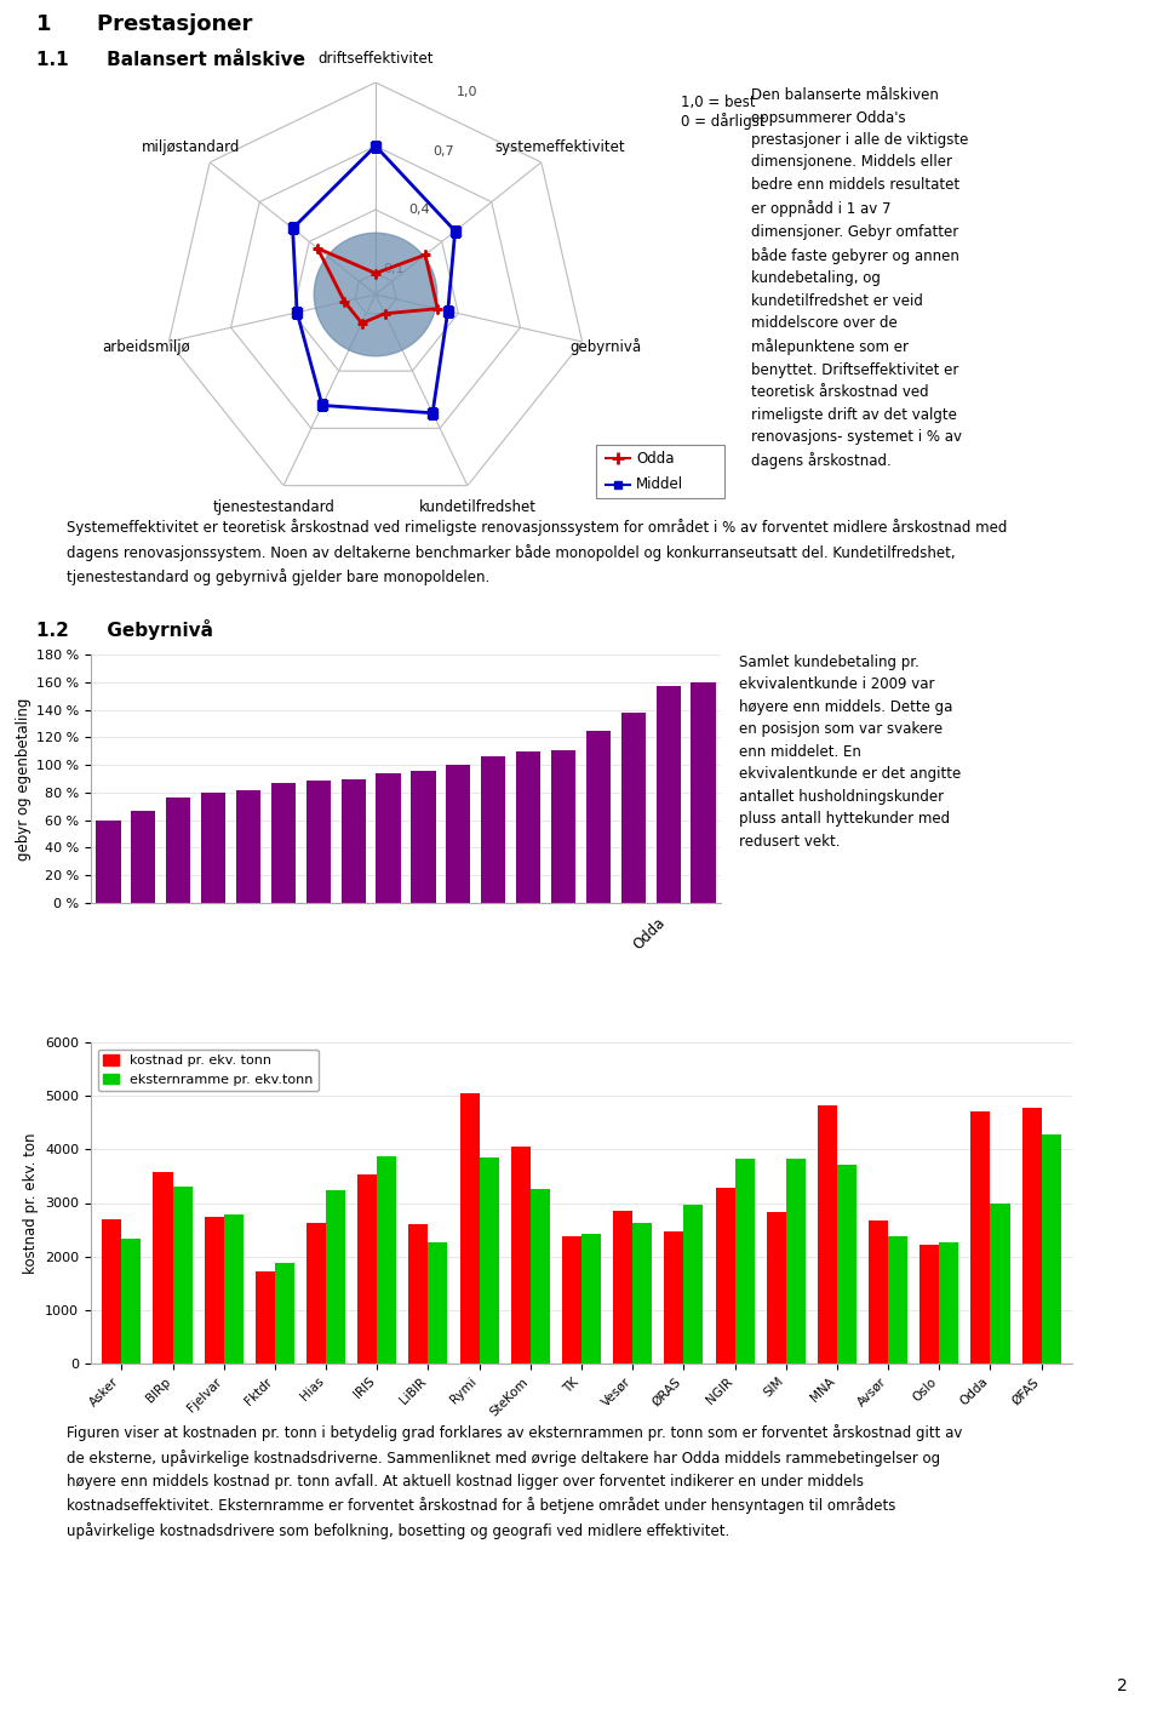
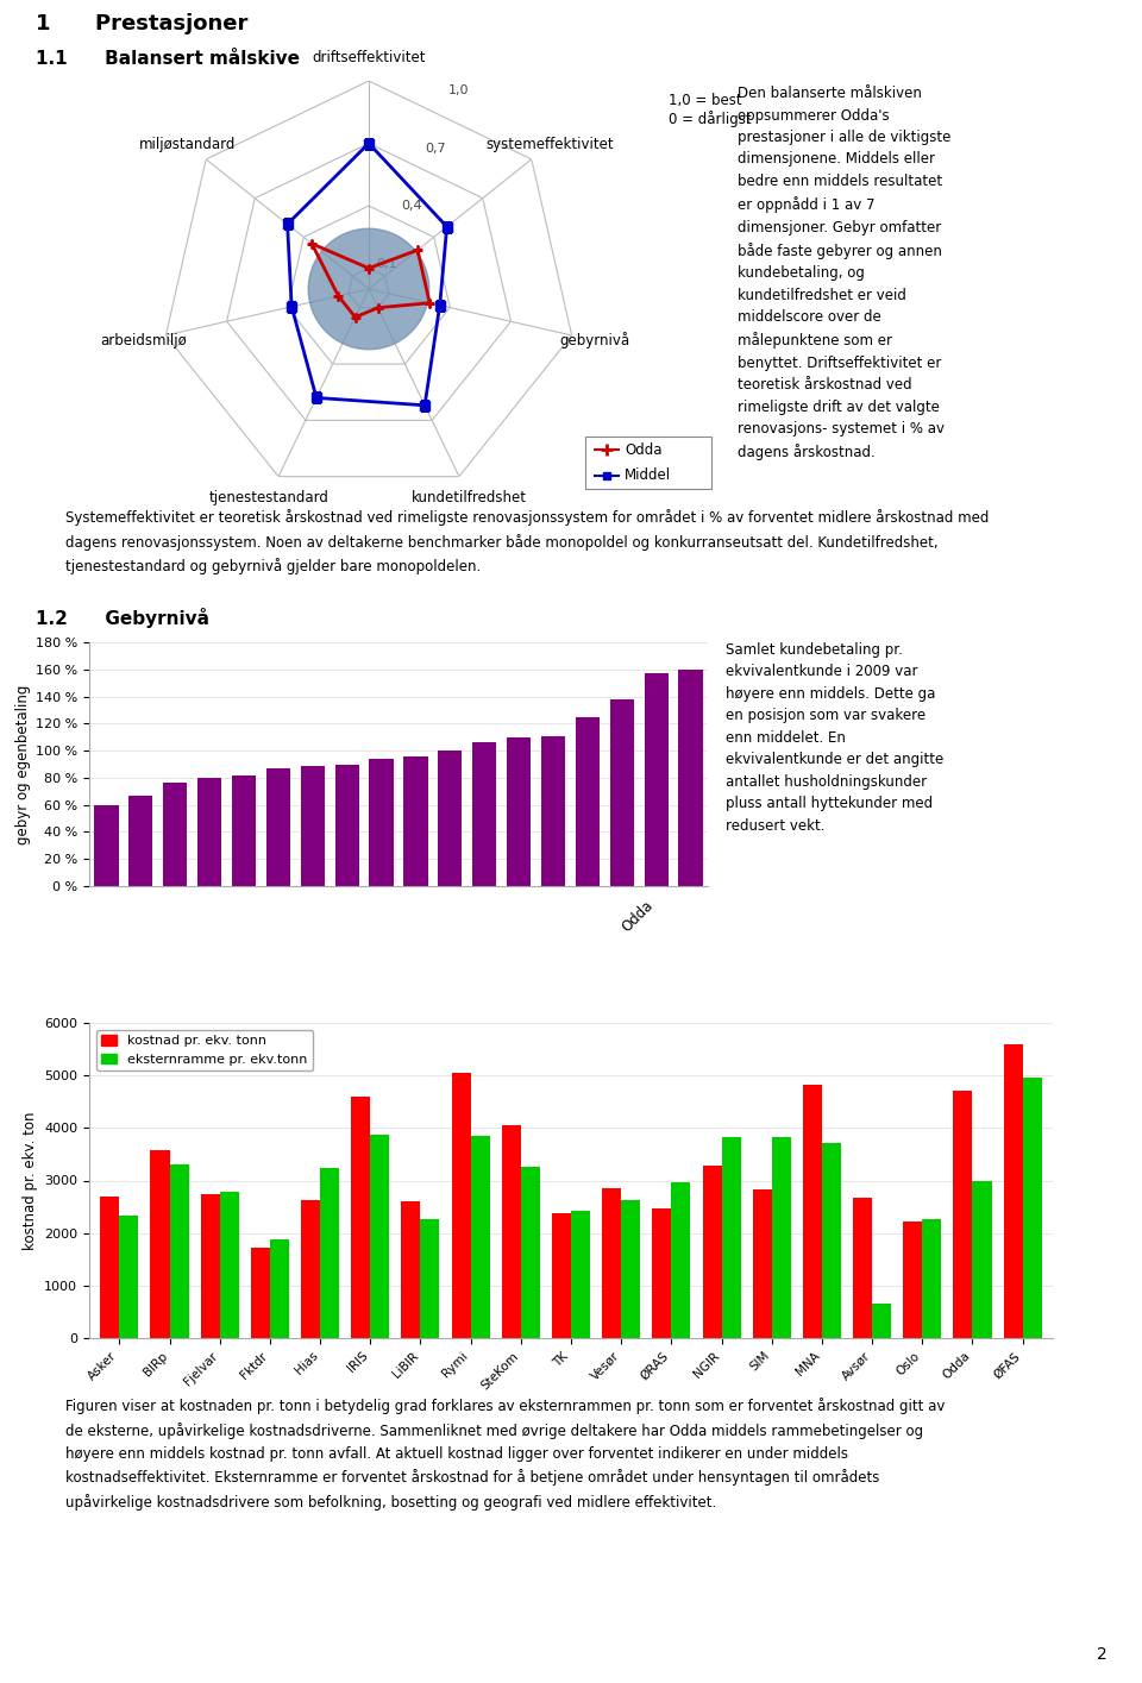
kostnad pr. ekv. tonn/IRIS: 3540 -> 4600
eksternramme pr. ekv.tonn/Avsør: 2380 -> 650
kostnad pr. ekv. tonn/ØFAS: 4780 -> 5600
eksternramme pr. ekv.tonn/ØFAS: 4280 -> 4950
